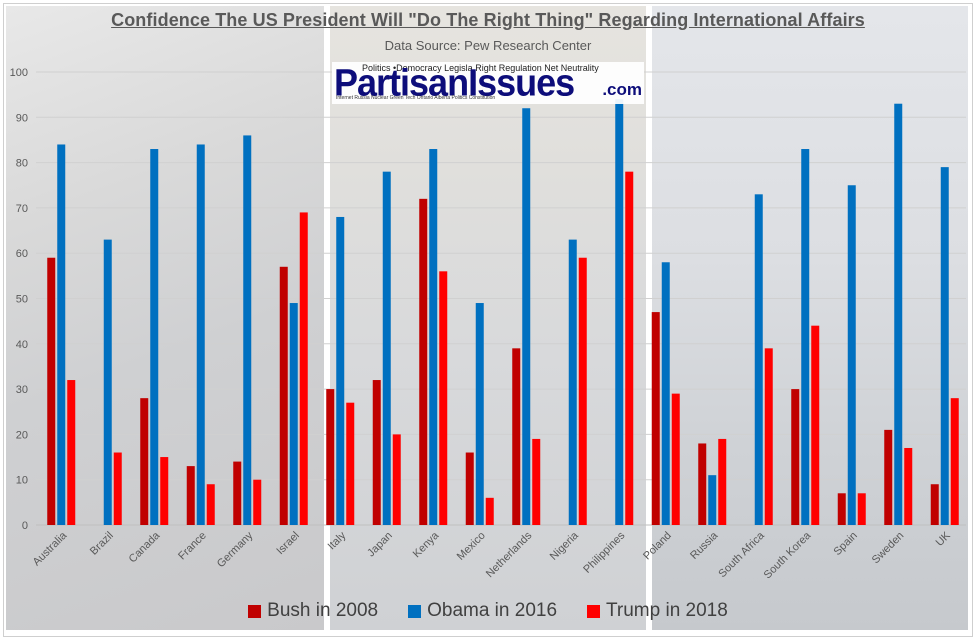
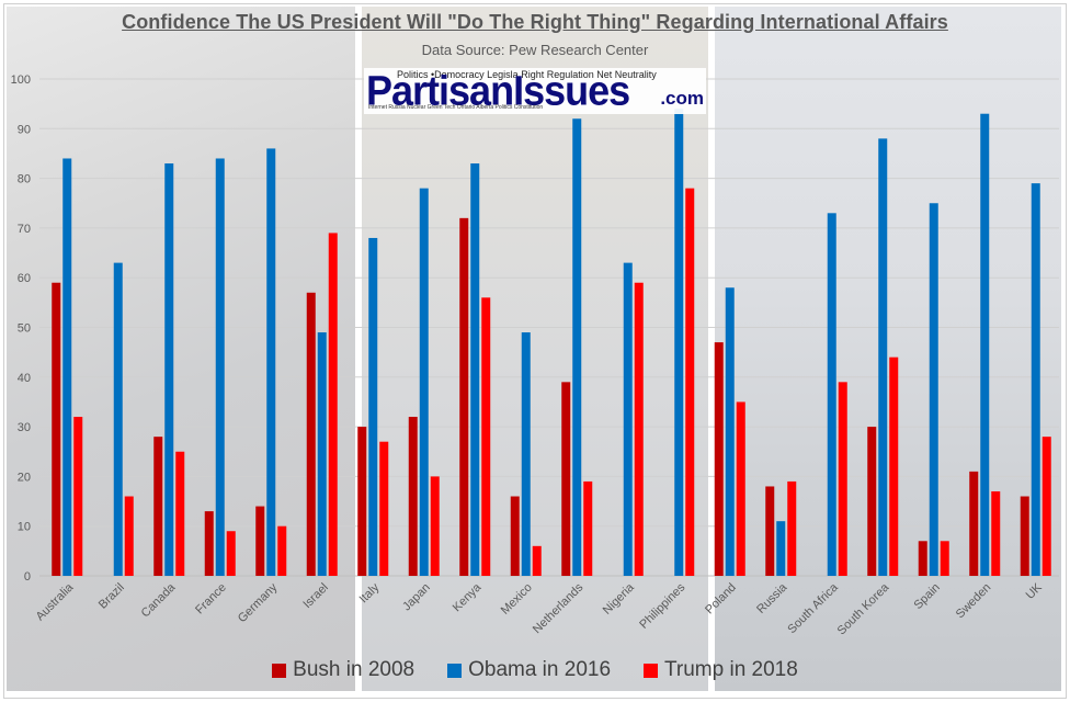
Trump in 2018/Canada: 15 -> 25
Trump in 2018/Poland: 29 -> 35
Obama in 2016/South Korea: 83 -> 88
Bush in 2008/UK: 9 -> 16
